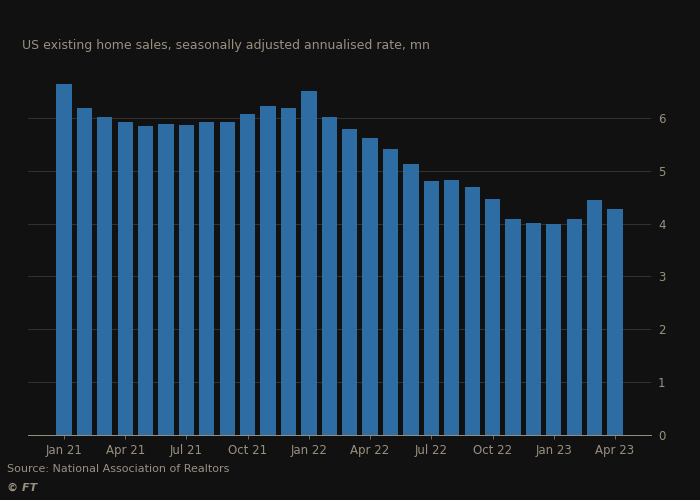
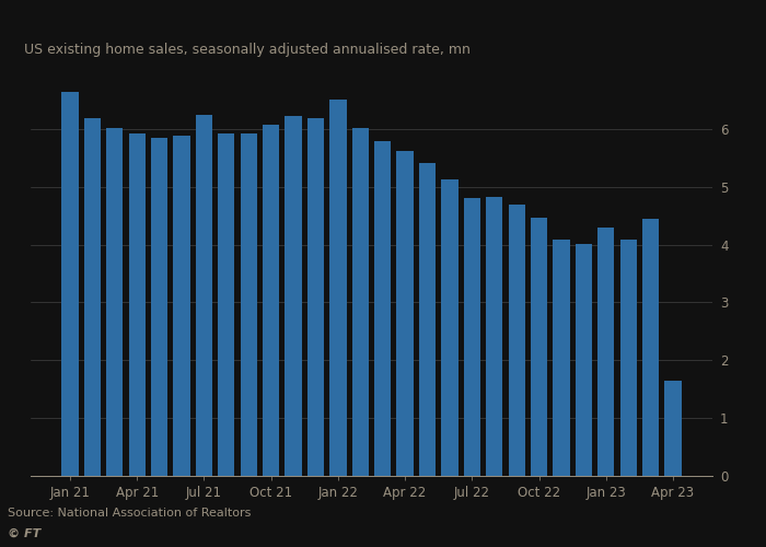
Jul 21: 5.87 -> 6.24
Jan 23: 4.00 -> 4.30
Apr 23: 4.28 -> 1.64
